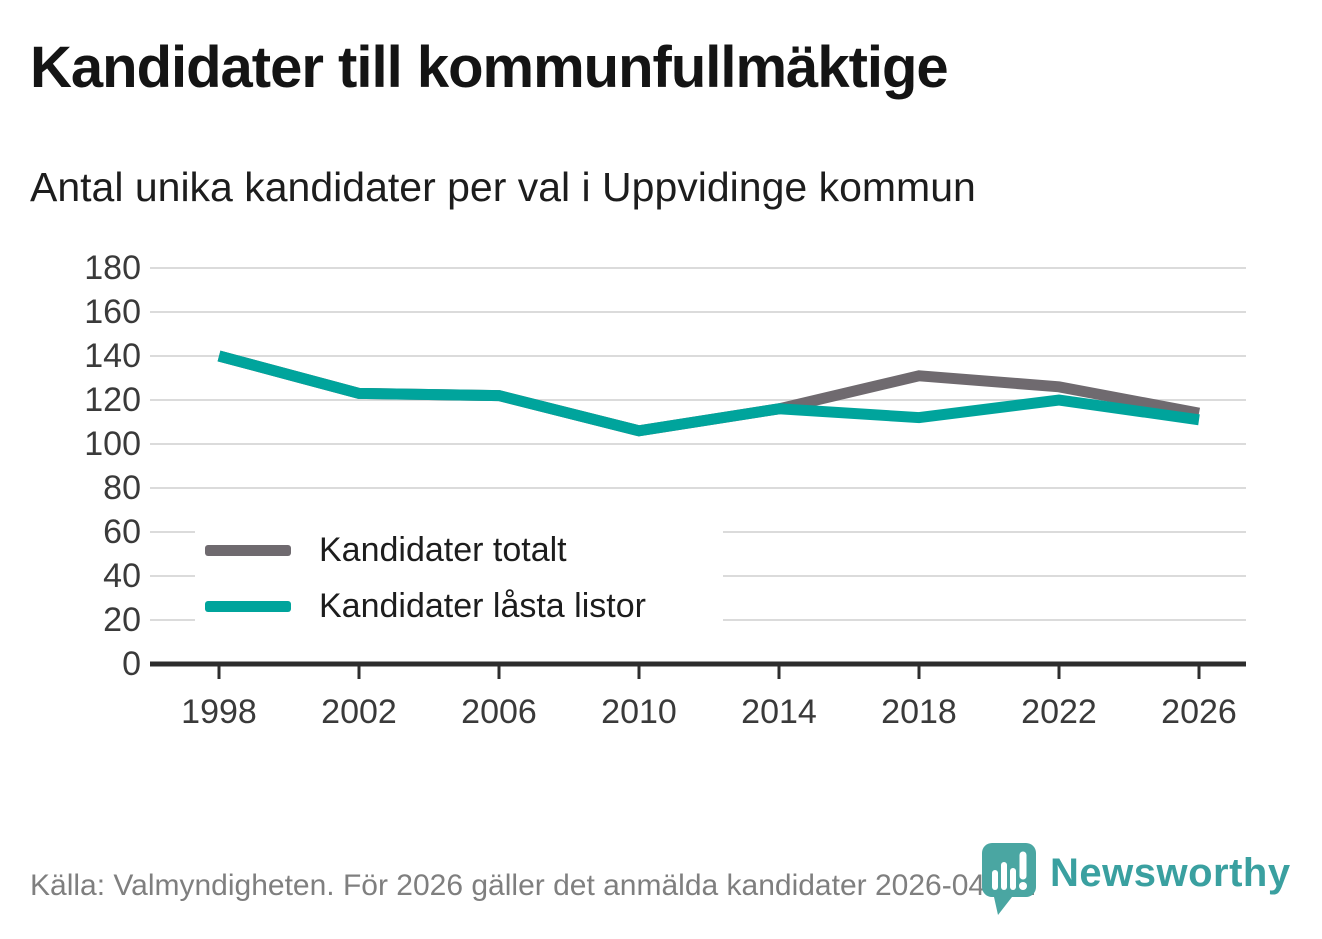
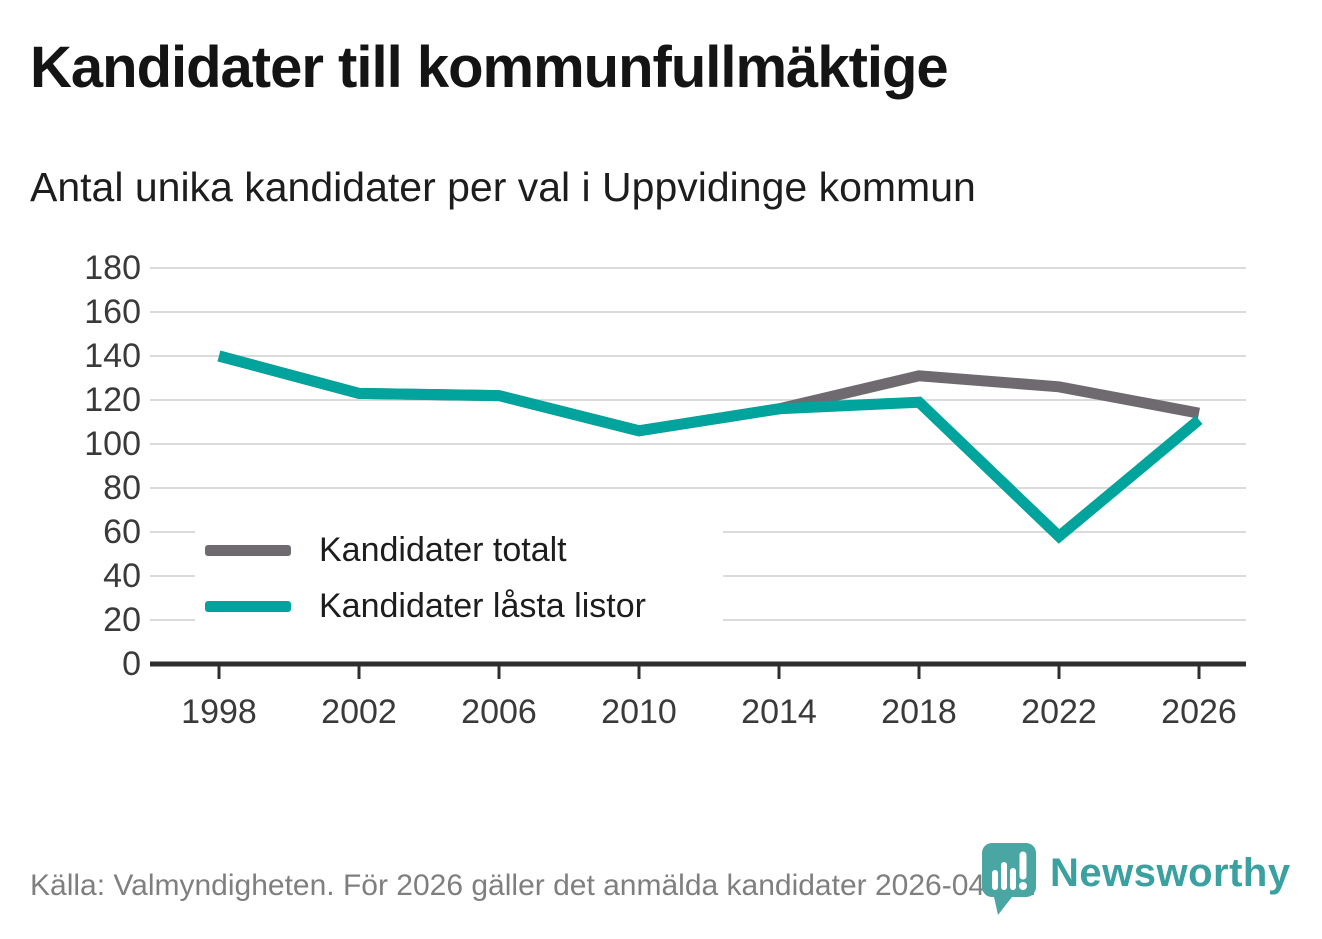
Kandidater låsta listor/2018: 112 -> 119
Kandidater låsta listor/2022: 120 -> 58
